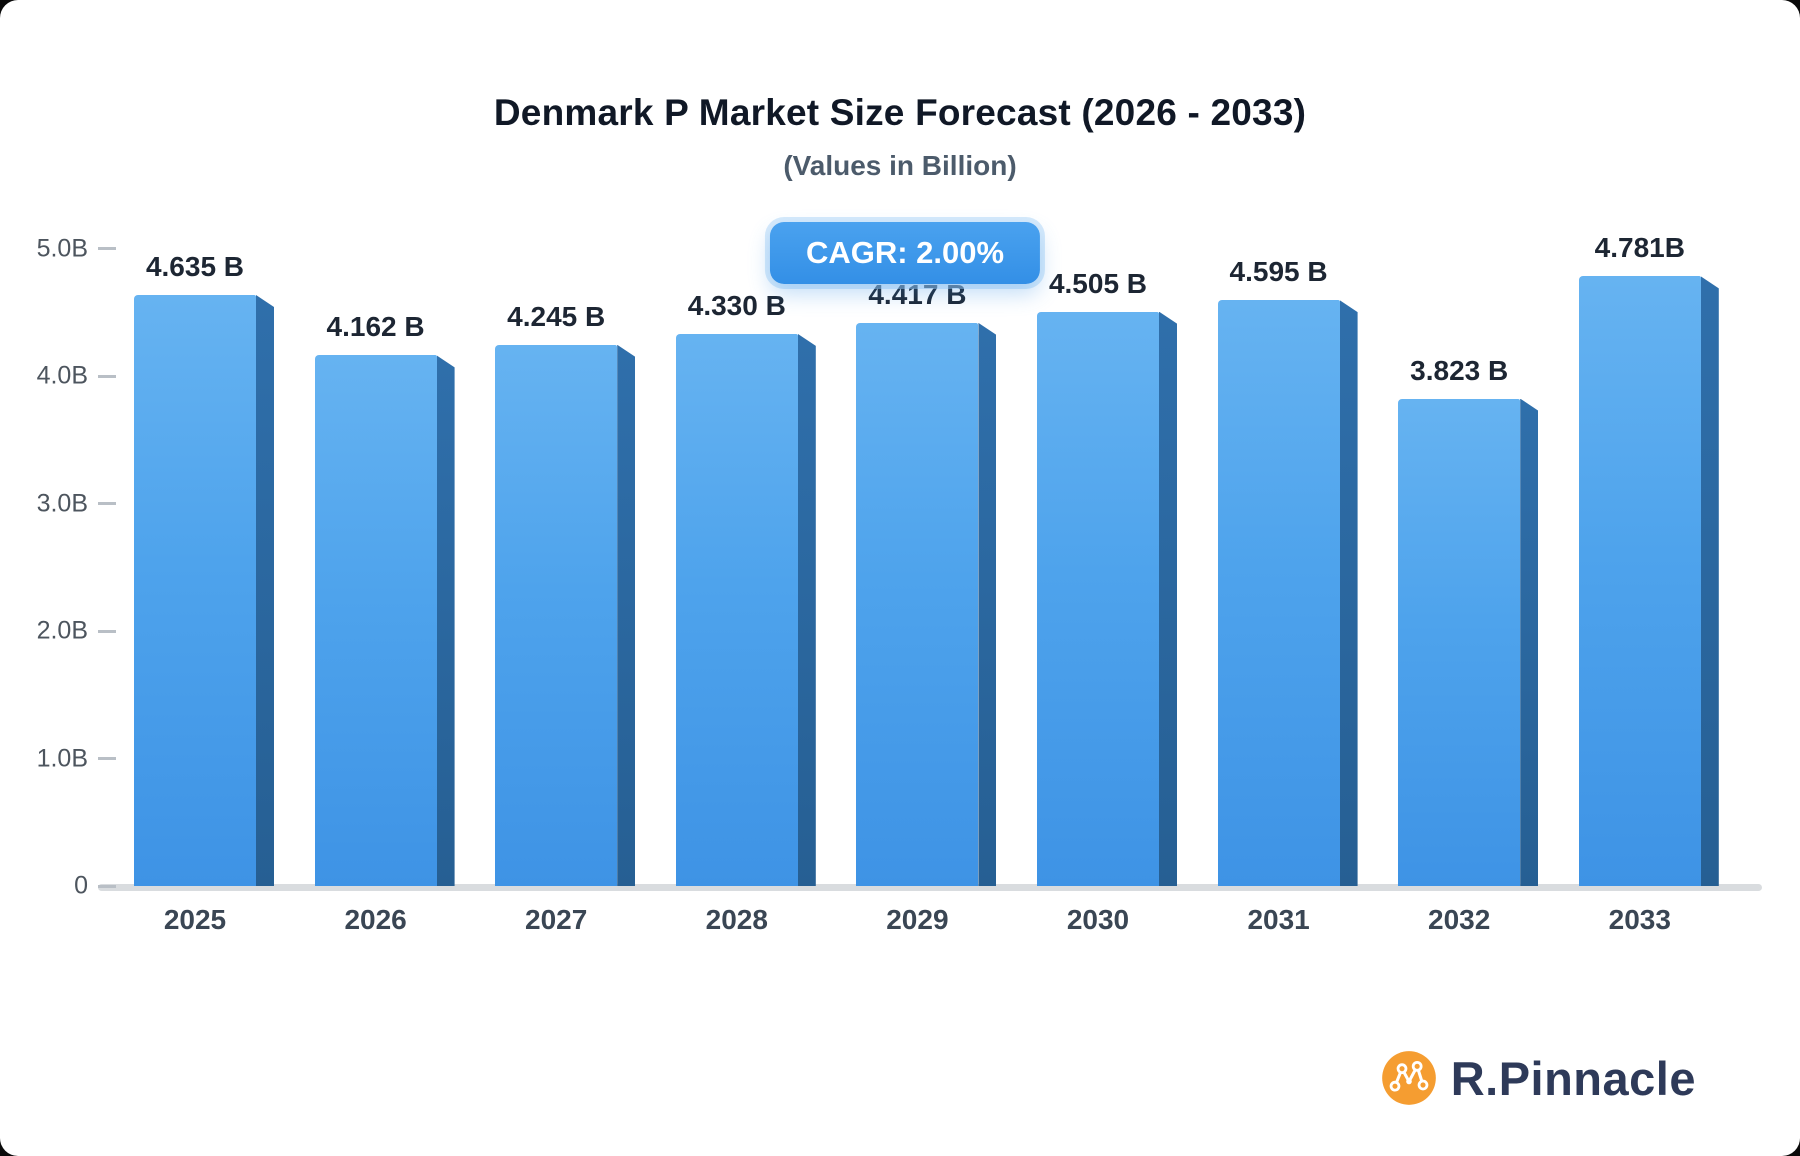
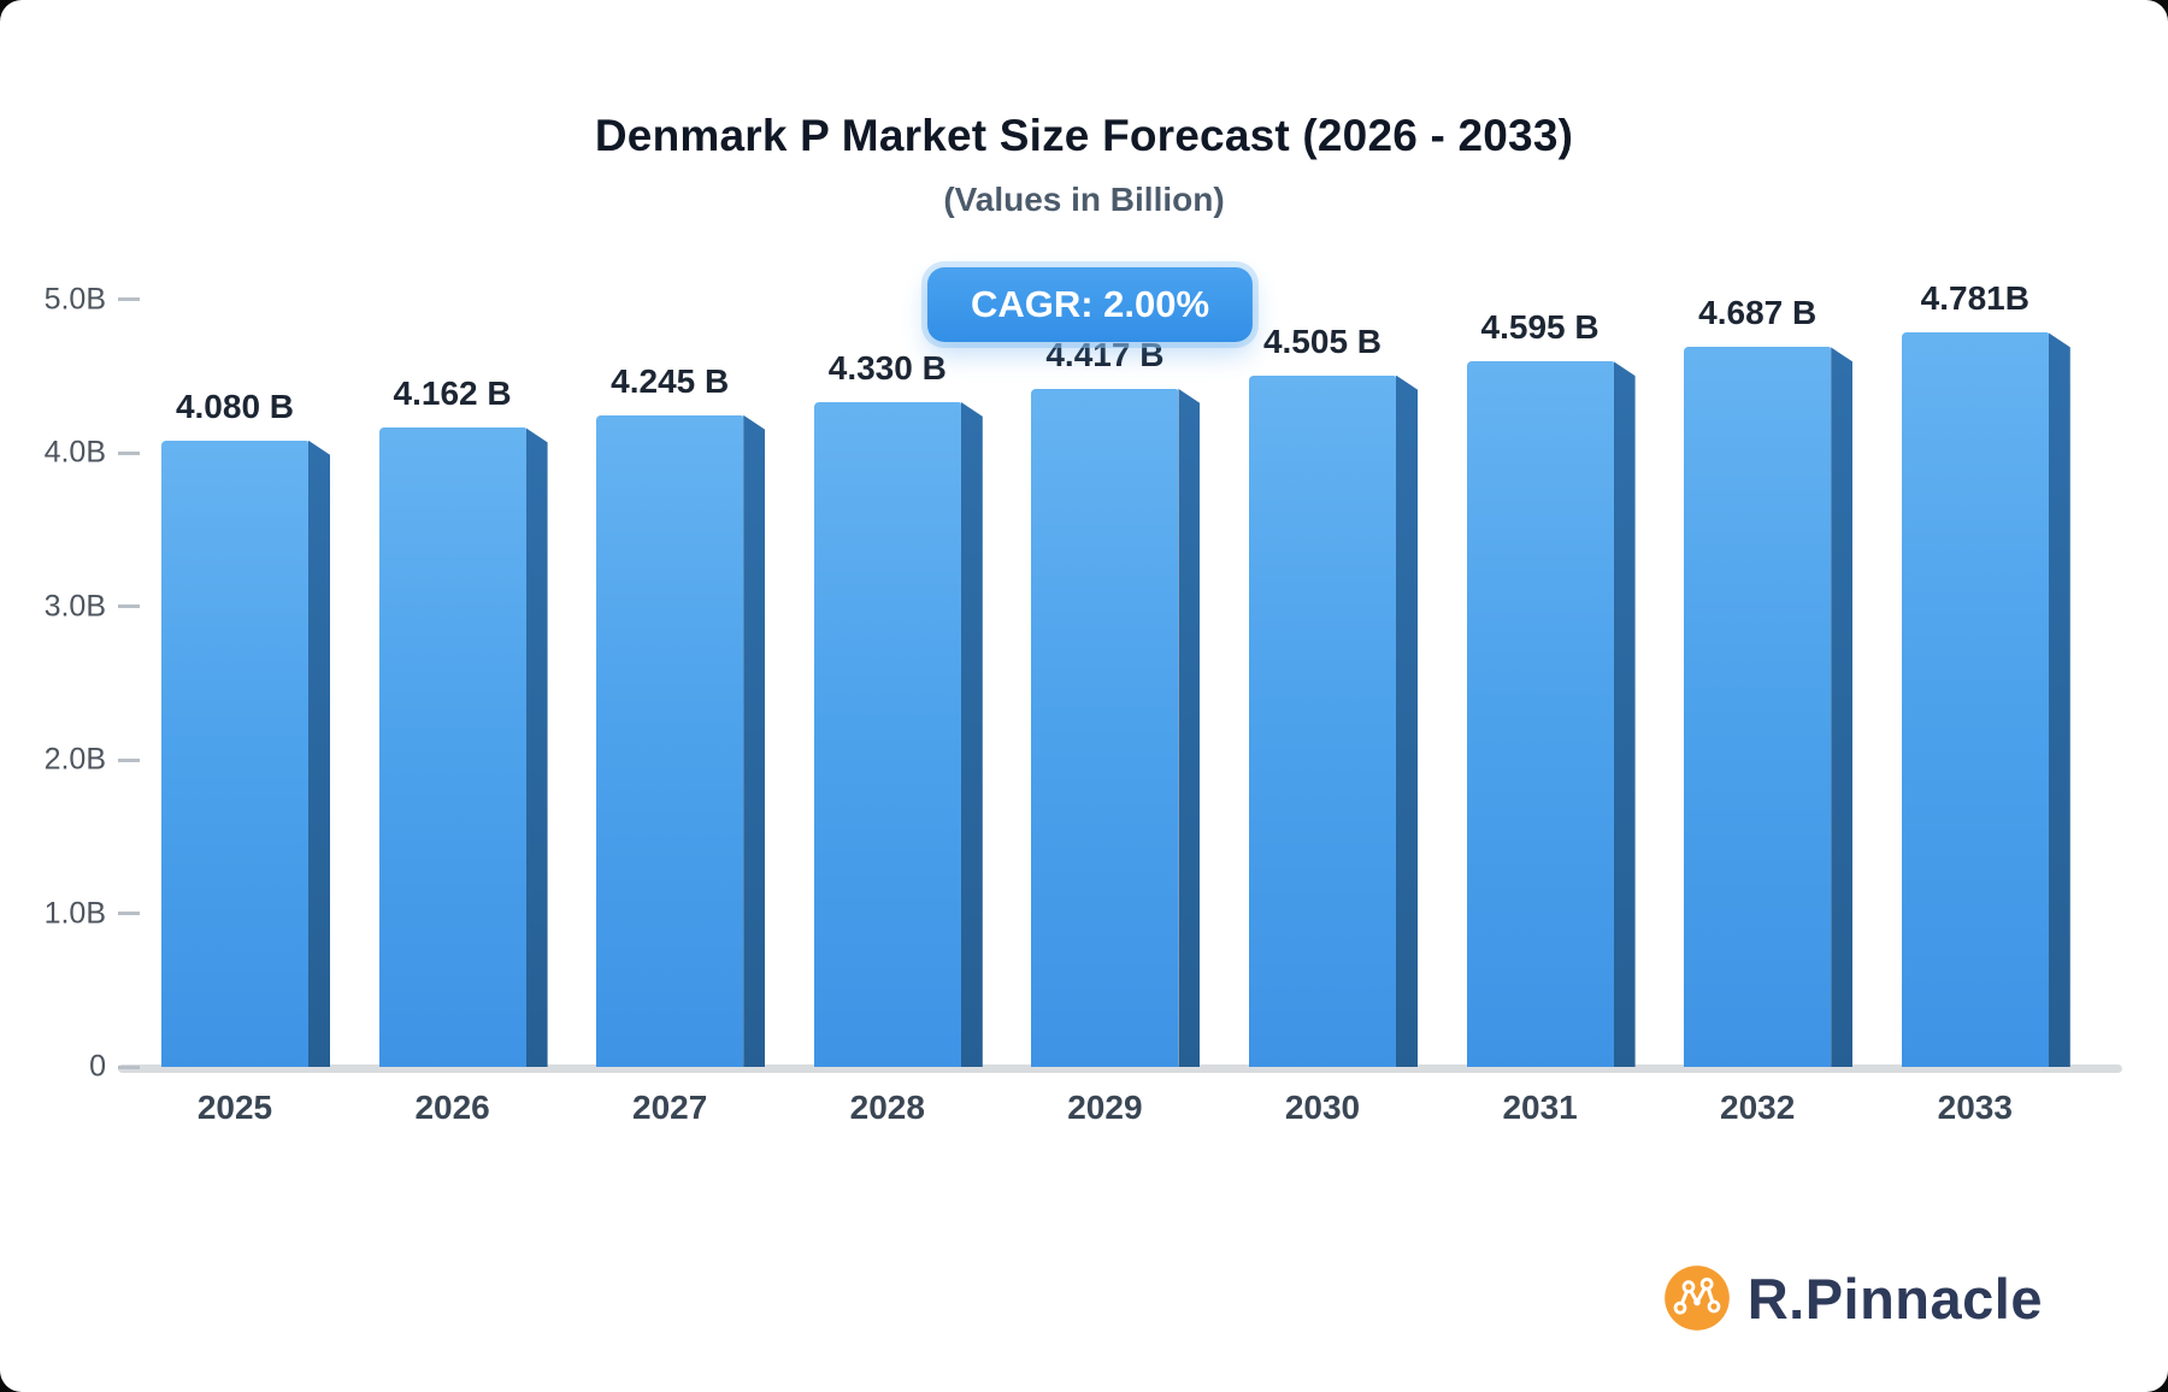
2025: 4.635 -> 4.080
2032: 3.823 -> 4.687
